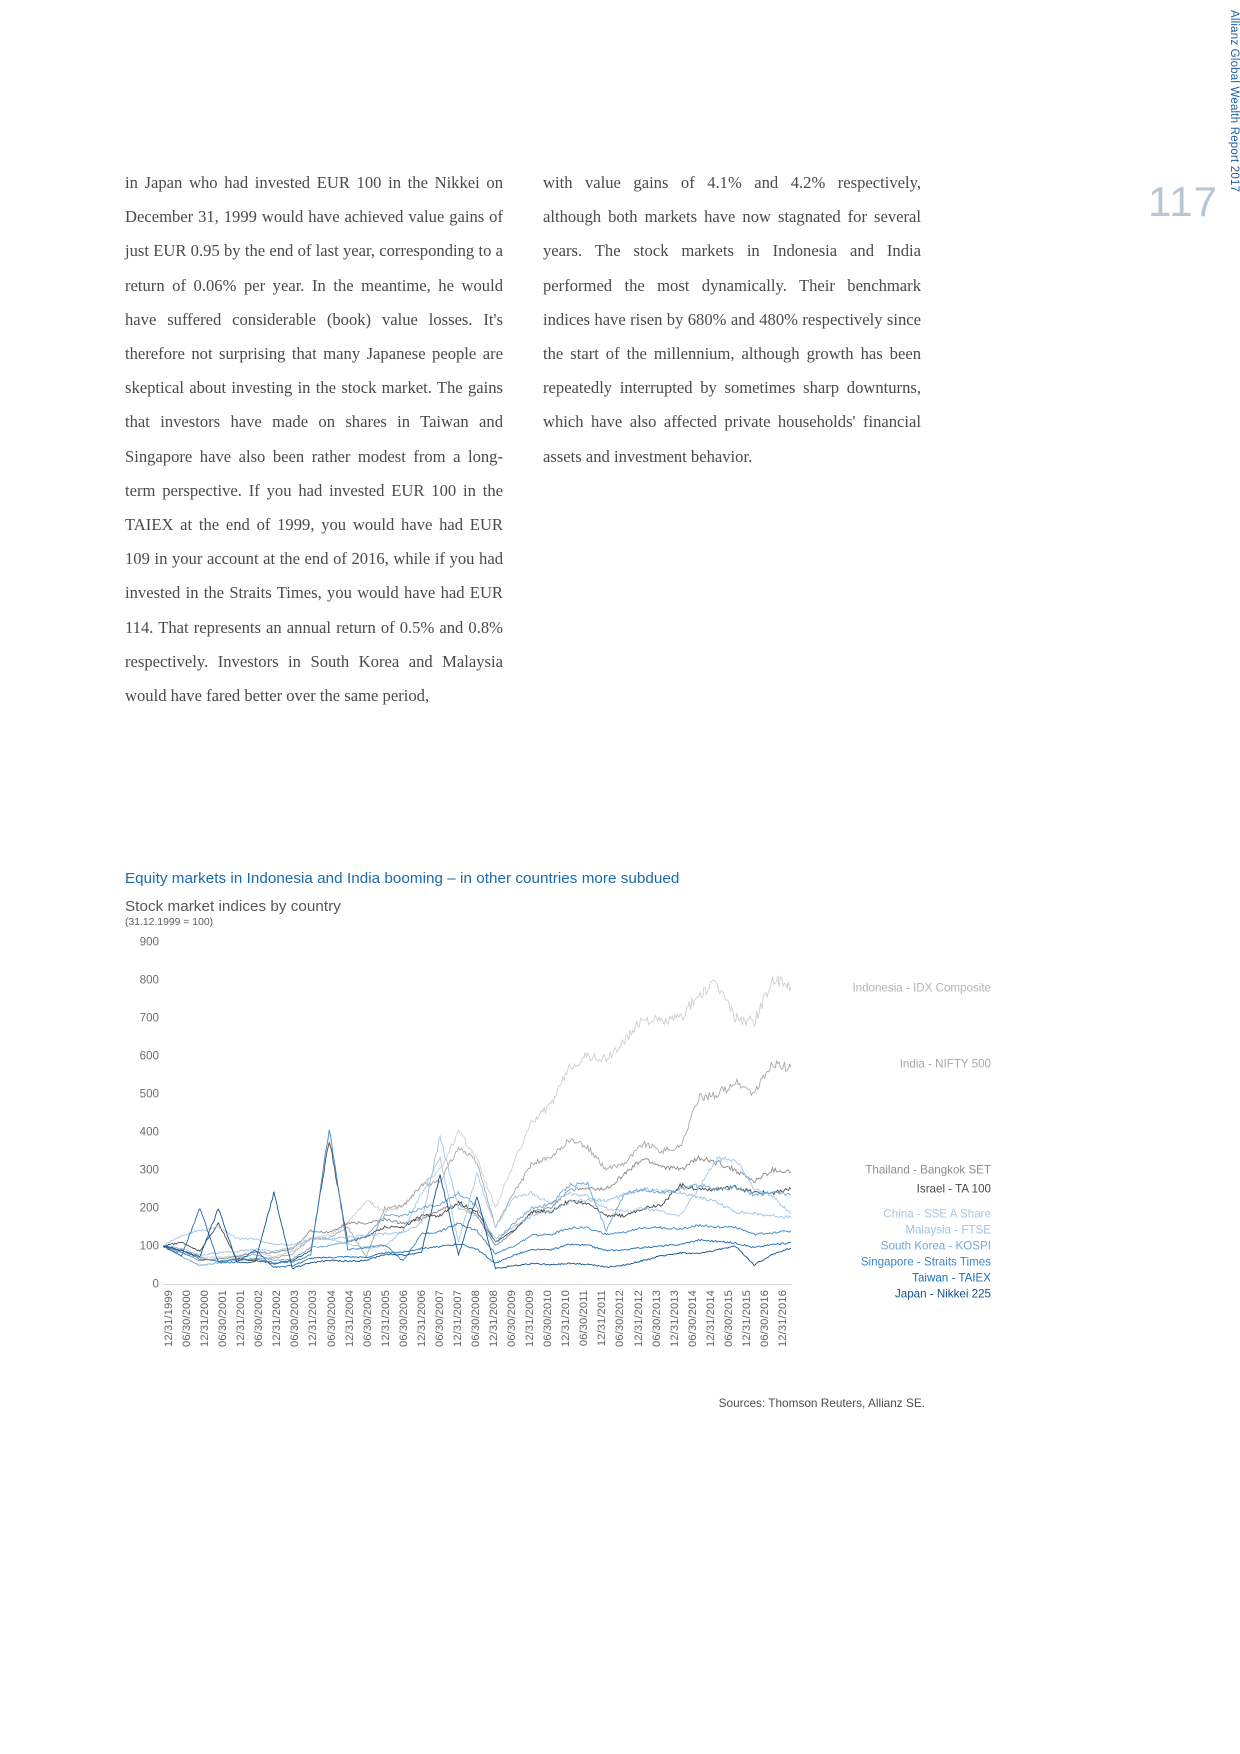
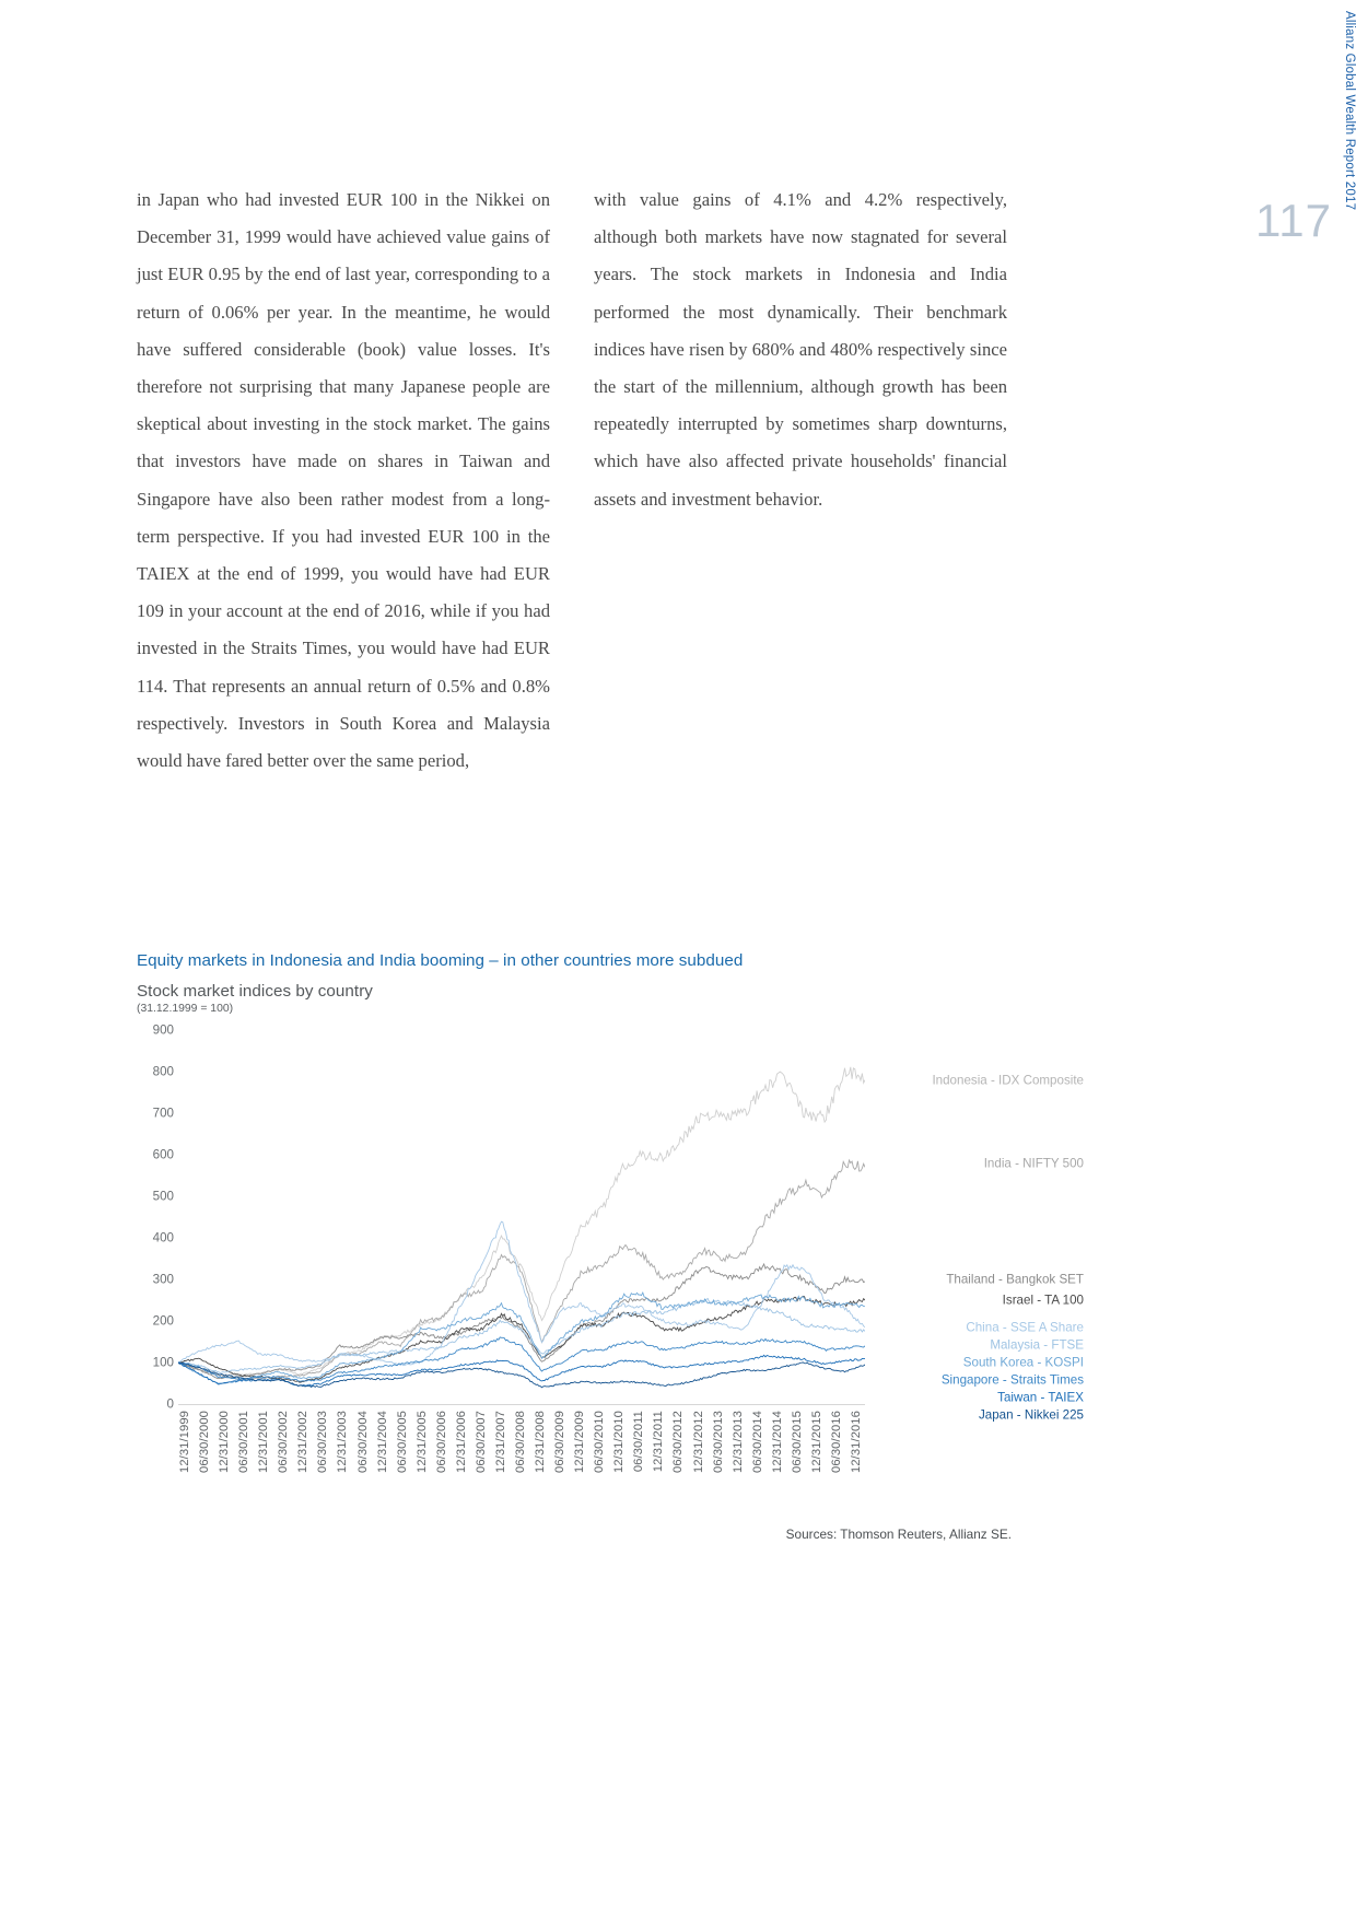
Taiwan - TAIEX/12/31/2000: 200 -> 50
Israel - TA 100/06/30/2001: 160 -> 70
Japan - Nikkei 225/06/30/2001: 200 -> 60
Taiwan - TAIEX/06/30/2002: 90 -> 60
Japan - Nikkei 225/12/31/2002: 240 -> 40
Israel - TA 100/06/30/2004: 380 -> 100
Singapore - Straits Times/06/30/2004: 410 -> 80
Indonesia - IDX Composite/06/30/2005: 220 -> 170
India - NIFTY 500/06/30/2005: 70 -> 140
Singapore - Straits Times/06/30/2006: 60 -> 110
Malaysia - FTSE/06/30/2007: 390 -> 170
Japan - Nikkei 225/06/30/2007: 290 -> 90
China - SSE A Share/12/31/2007: 110 -> 440
Japan - Nikkei 225/06/30/2008: 230 -> 70
South Korea - KOSPI/12/31/2011: 140 -> 230
Israel - TA 100/12/31/2013: 260 -> 230
India - NIFTY 500/06/30/2014: 490 -> 440
Japan - Nikkei 225/12/31/2015: 50 -> 90
